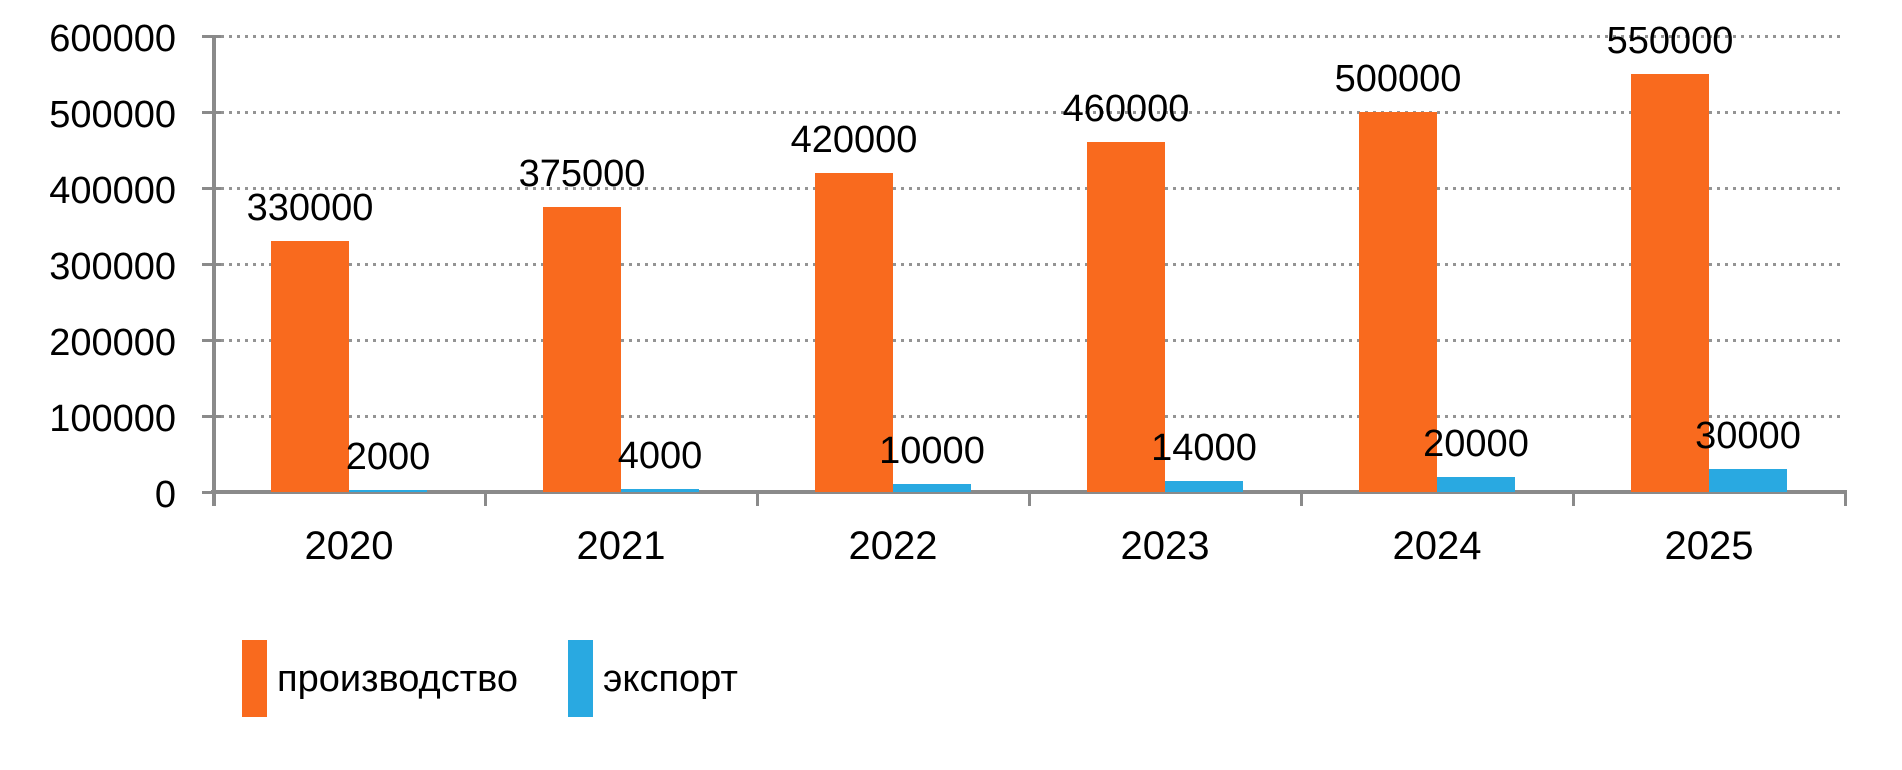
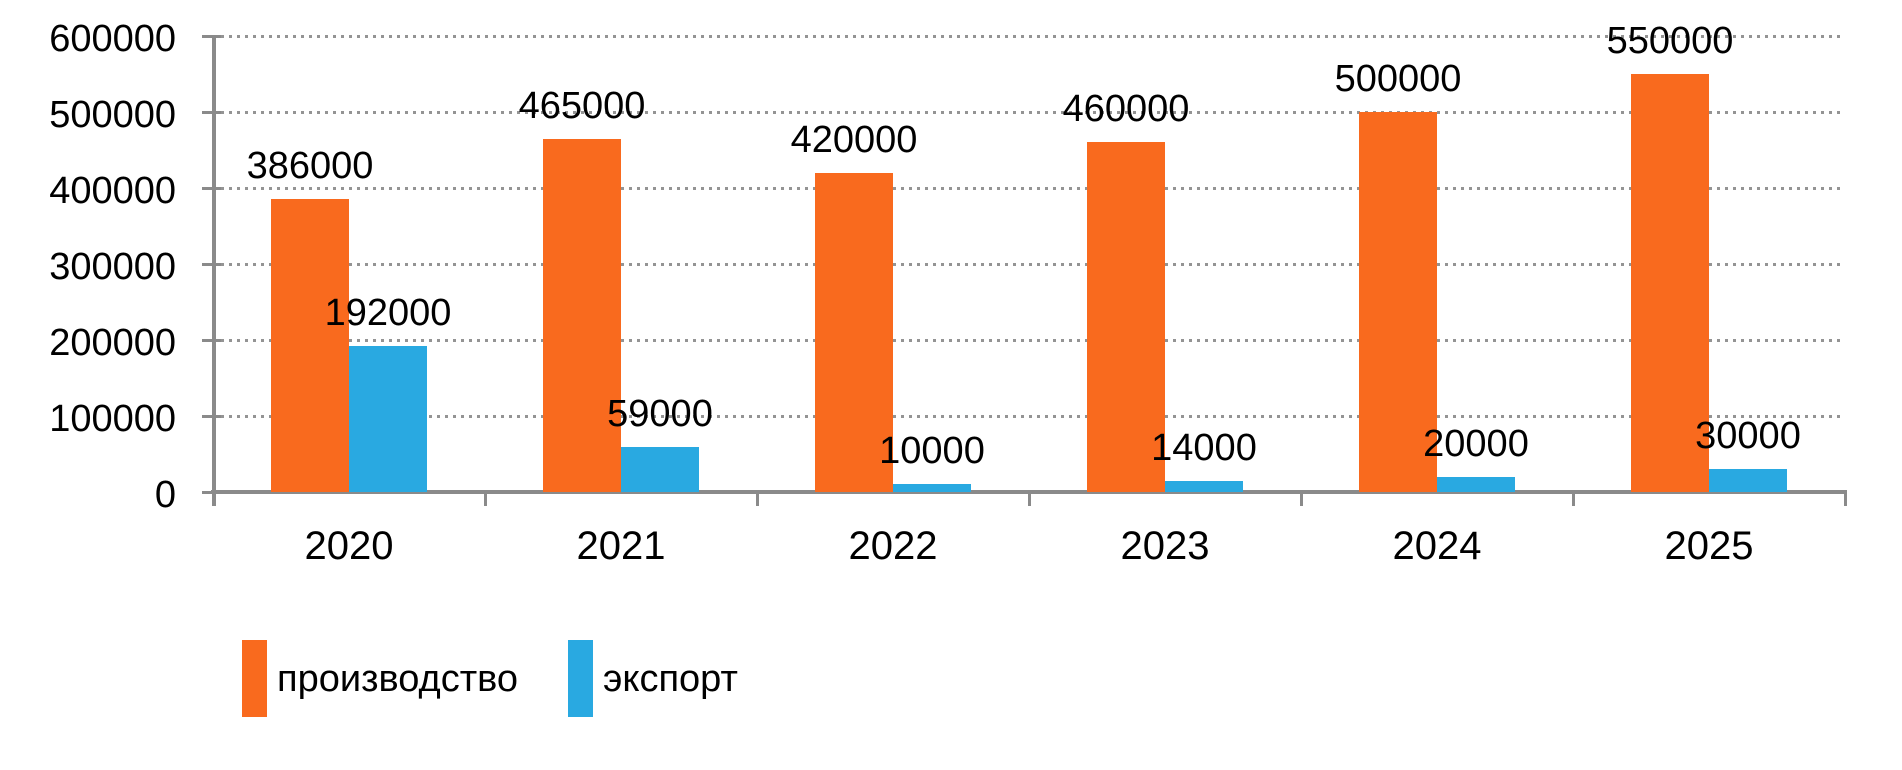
производство/2020: 330000 -> 386000
экспорт/2020: 2000 -> 192000
производство/2021: 375000 -> 465000
экспорт/2021: 4000 -> 59000
